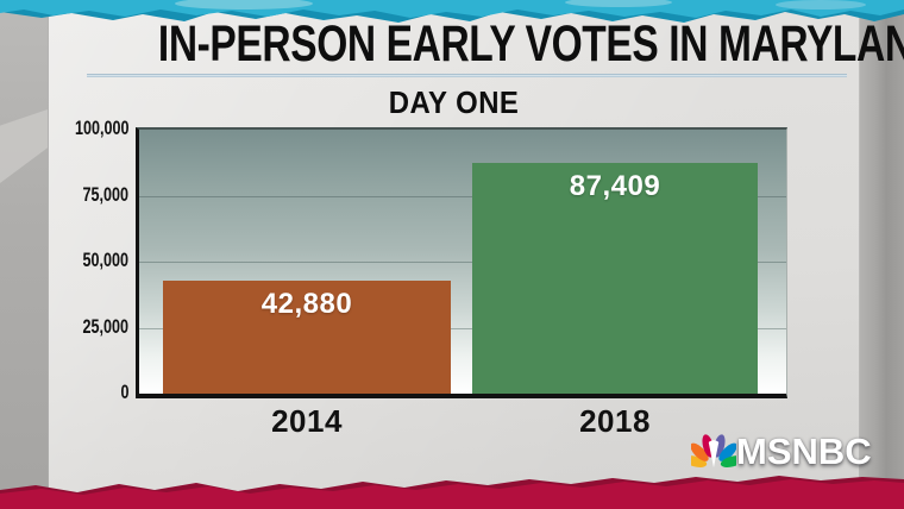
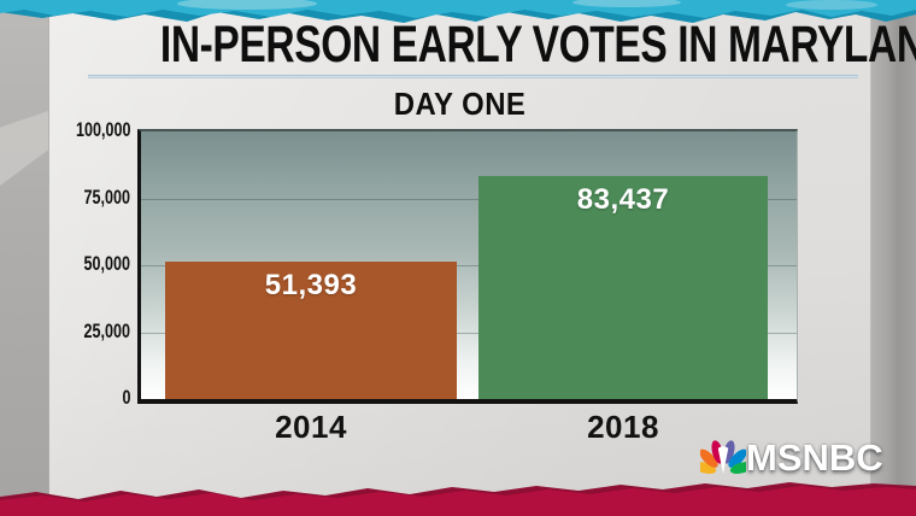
2014: 42,880 -> 51,393
2018: 87,409 -> 83,437
